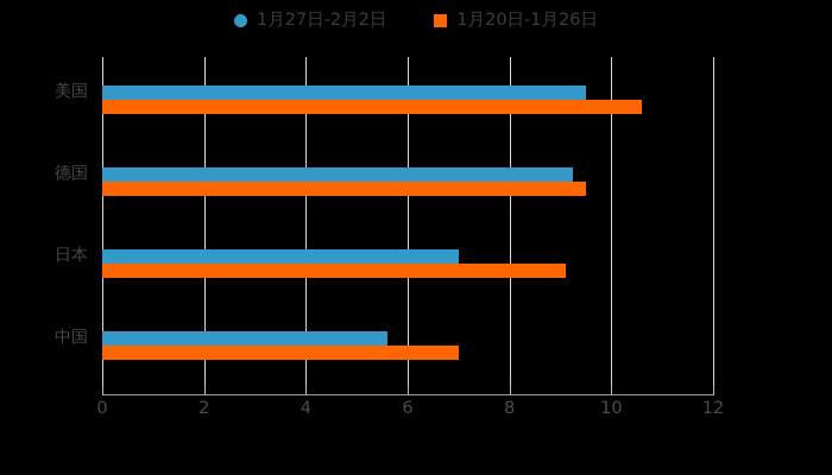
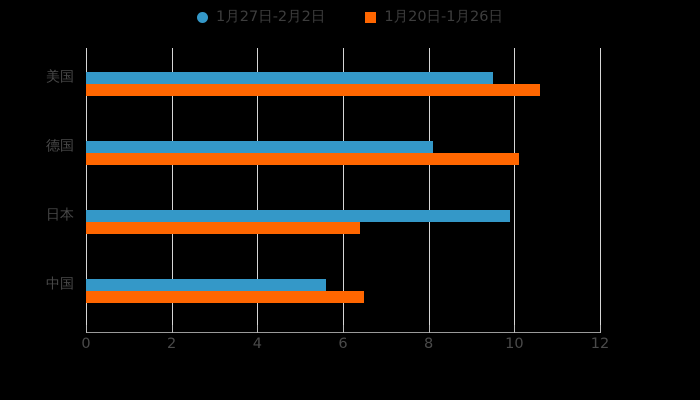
1月27日-2月2日/德国: 9.2 -> 8.1
1月20日-1月26日/德国: 9.5 -> 10.1
1月27日-2月2日/日本: 7.0 -> 9.9
1月20日-1月26日/日本: 9.1 -> 6.4
1月20日-1月26日/中国: 7.0 -> 6.5
